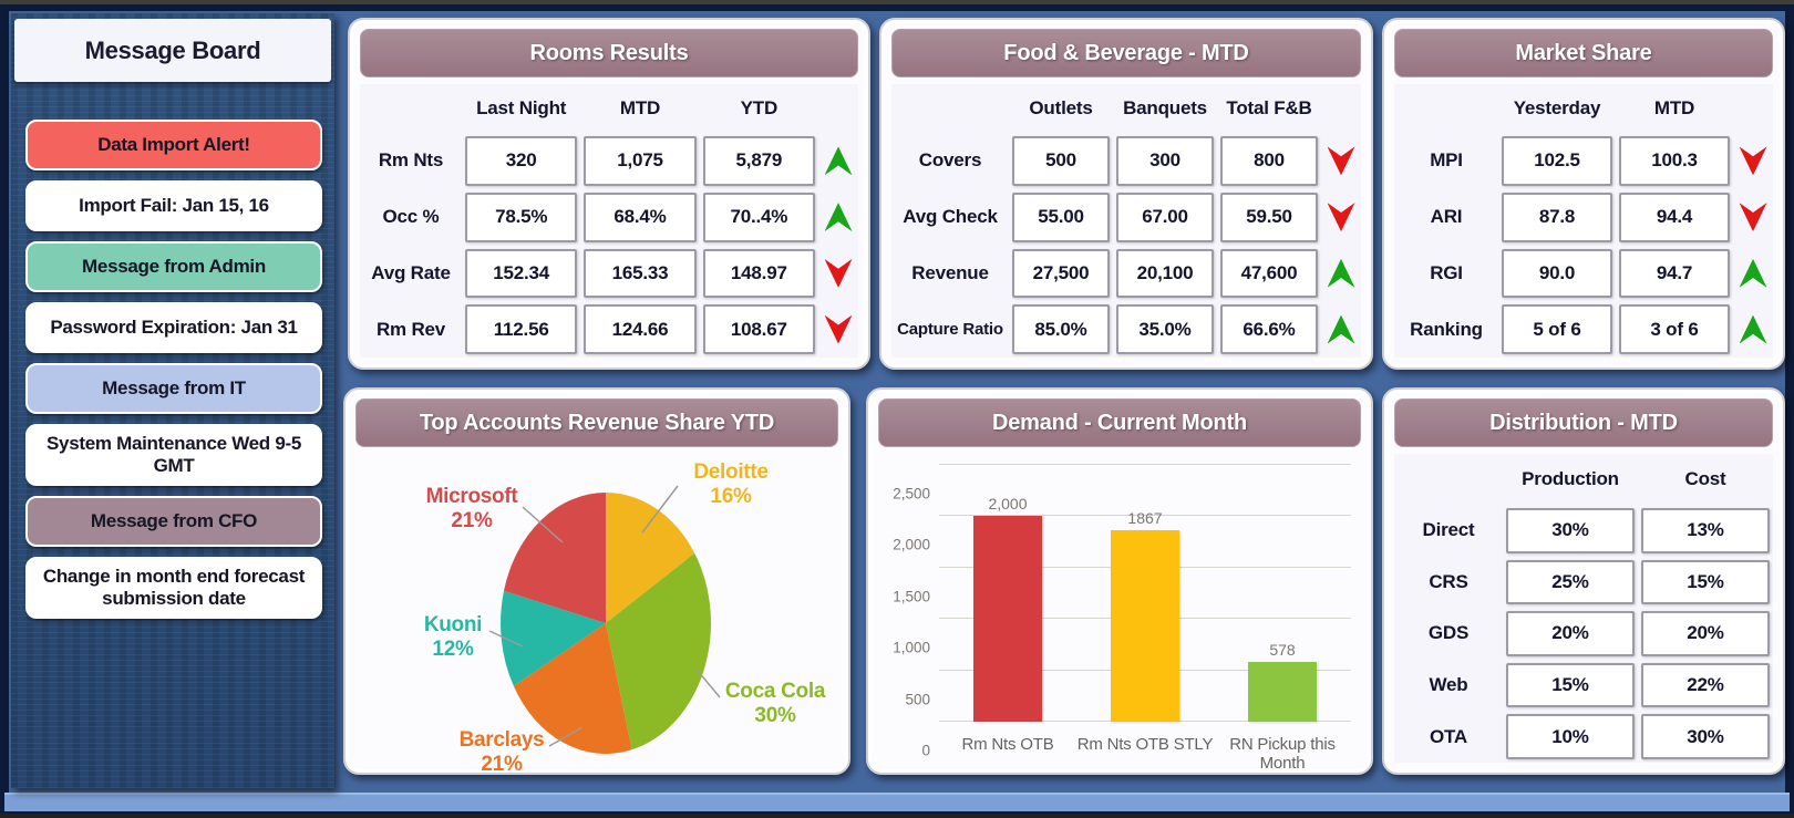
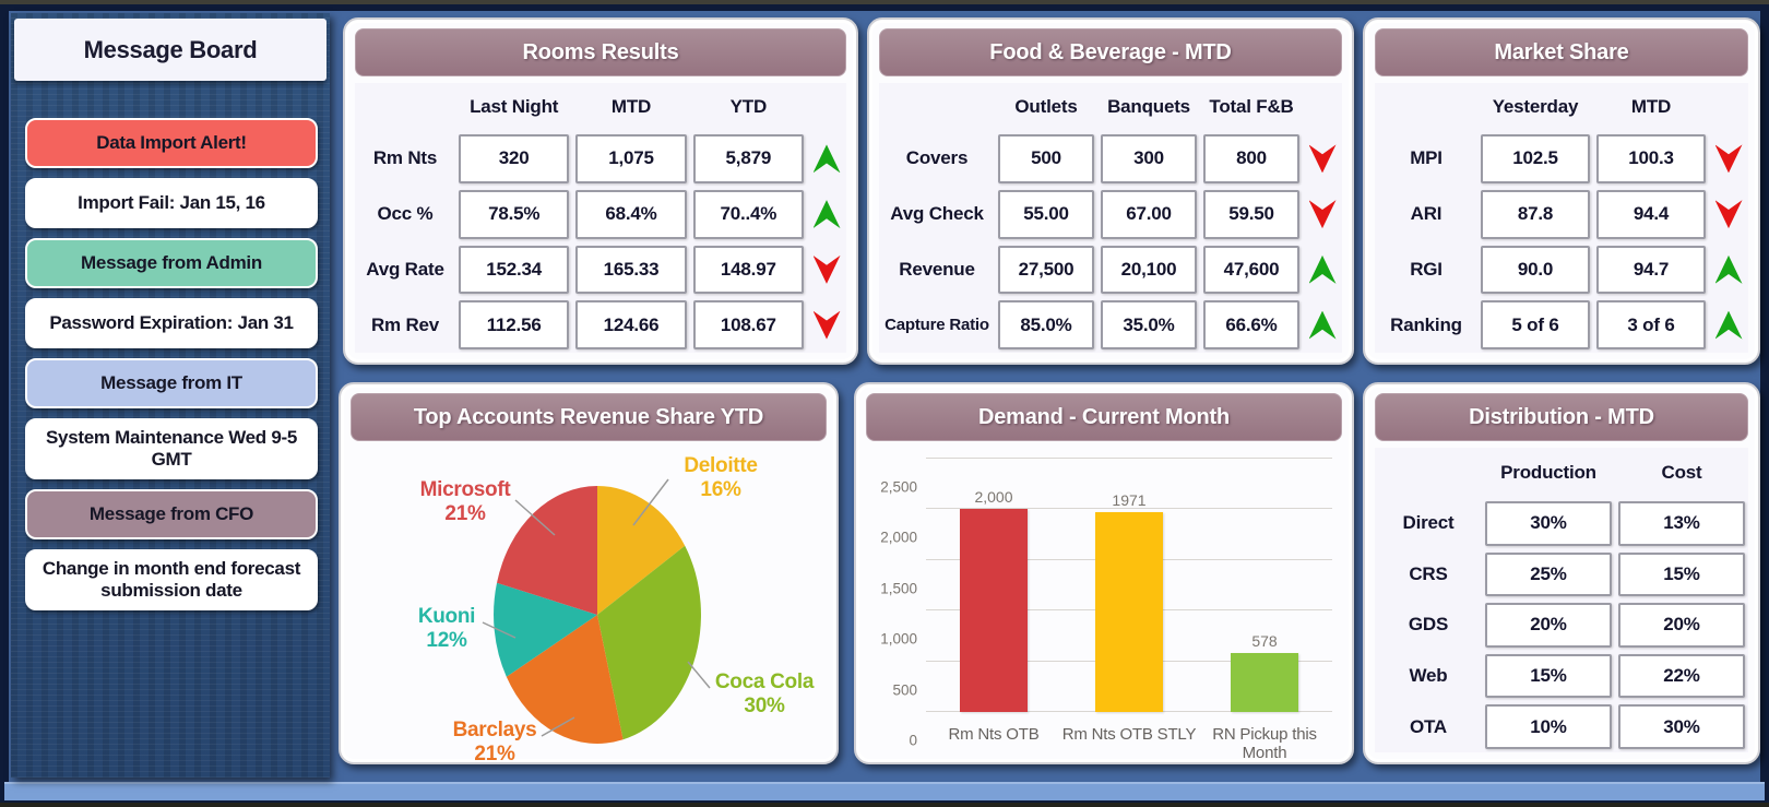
Demand - Current Month/Rm Nts OTB STLY: 1867 -> 1971
